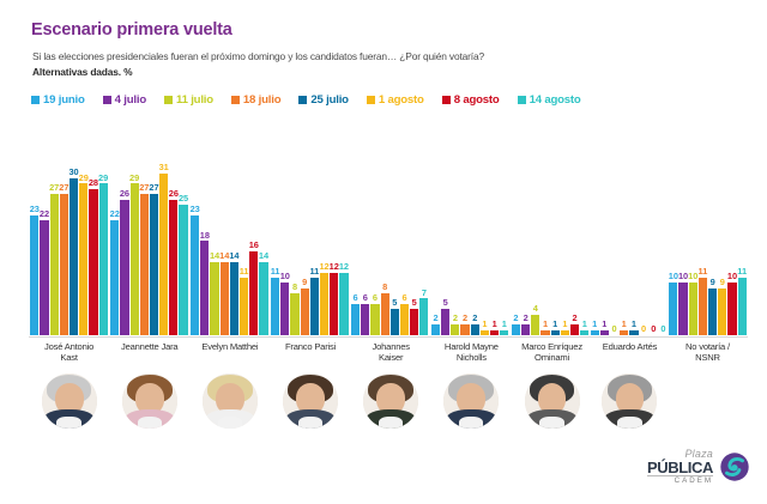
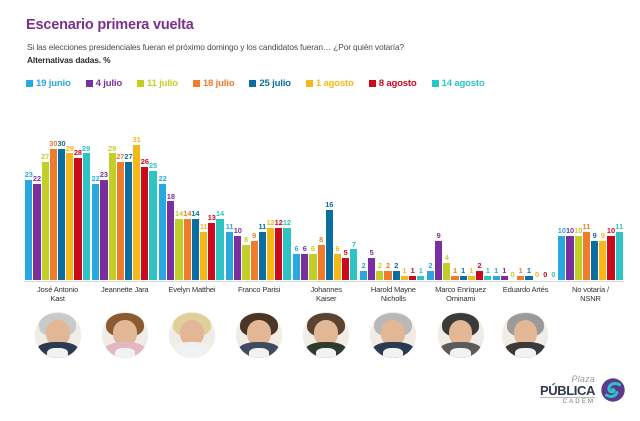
18 julio/José Antonio Kast: 27 -> 30
4 julio/Jeannette Jara: 26 -> 23
19 junio/Evelyn Matthei: 23 -> 22
8 agosto/Evelyn Matthei: 16 -> 13
25 julio/Johannes Kaiser: 5 -> 16
4 julio/Marco Enríquez Ominami: 2 -> 9
